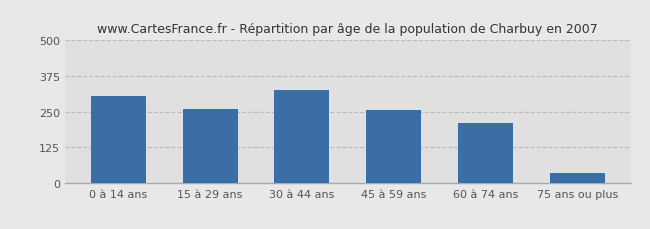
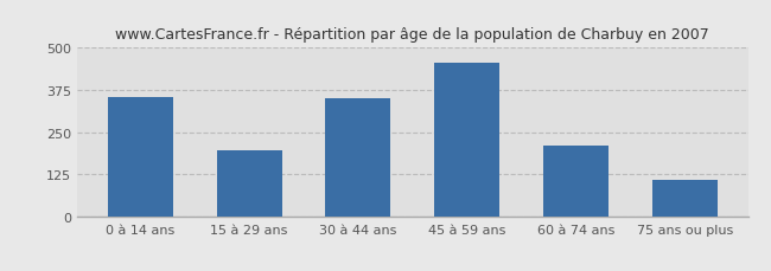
0 à 14 ans: 305 -> 355
15 à 29 ans: 260 -> 195
30 à 44 ans: 325 -> 350
45 à 59 ans: 255 -> 455
75 ans ou plus: 35 -> 110
